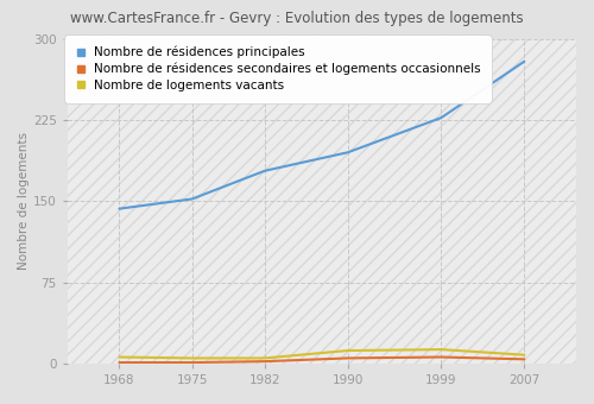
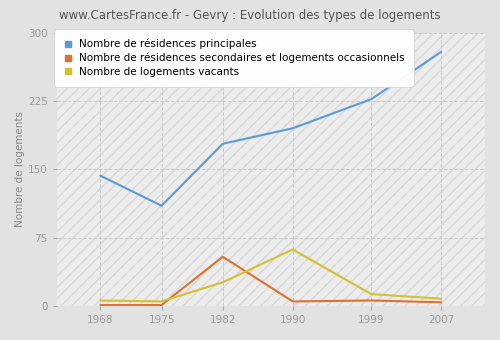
Nombre de résidences principales/1975: 152 -> 110
Nombre de résidences secondaires et logements occasionnels/1982: 2 -> 54
Nombre de logements vacants/1982: 5 -> 26
Nombre de logements vacants/1990: 12 -> 62
